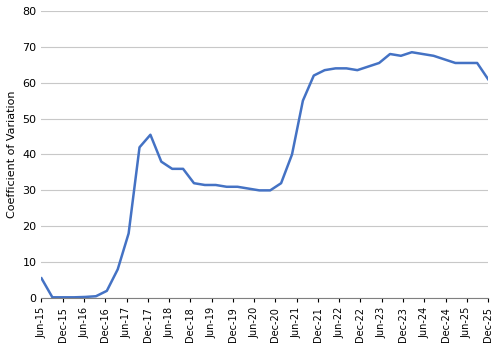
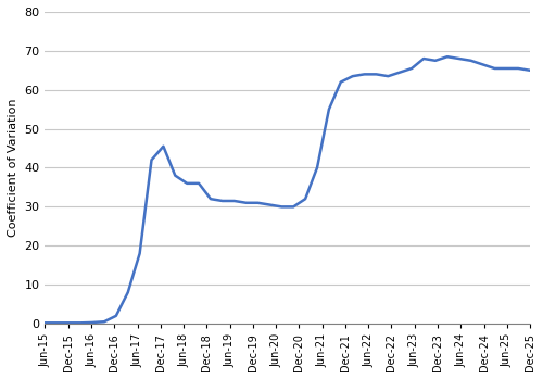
Jun-15: 5.5 -> 0.2
Dec-25: 61.0 -> 65.0
